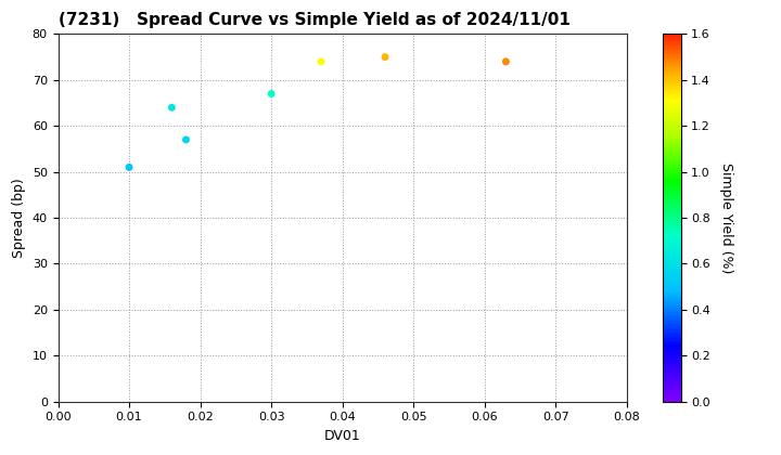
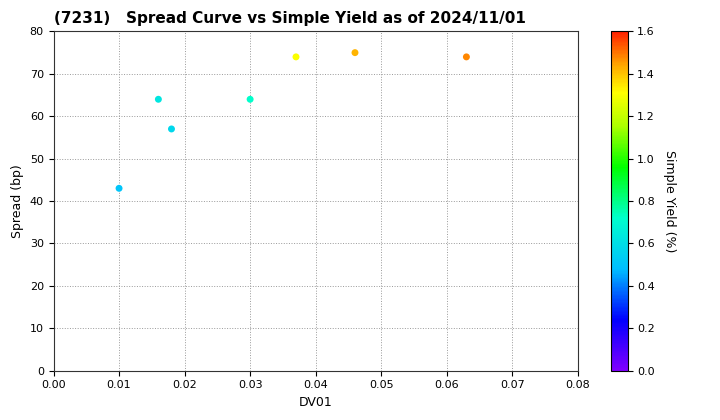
0.01: 51 -> 43
0.03: 67 -> 64
